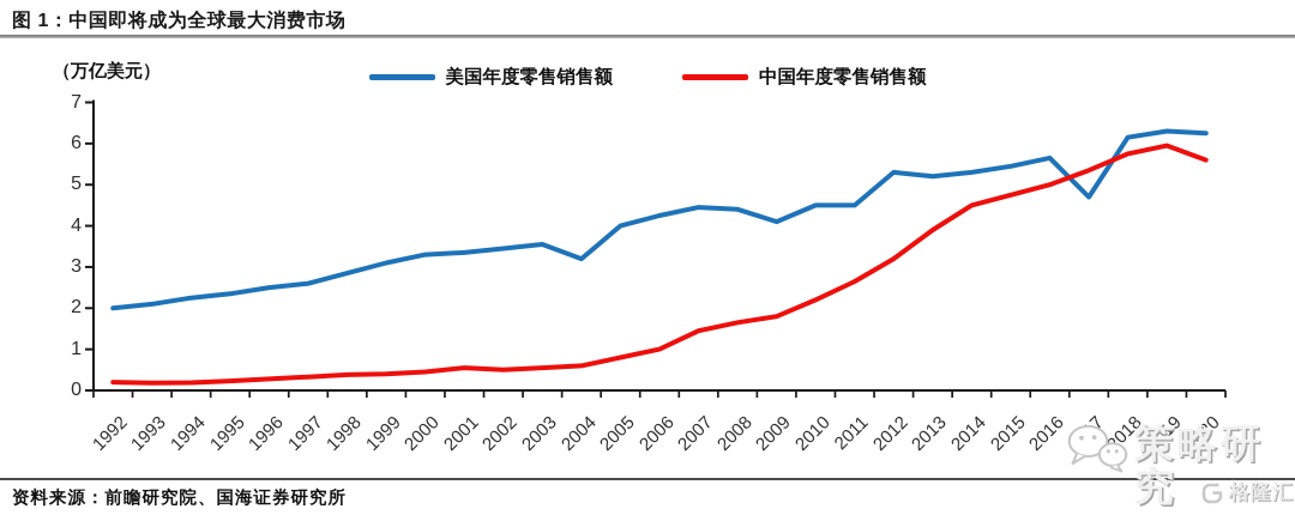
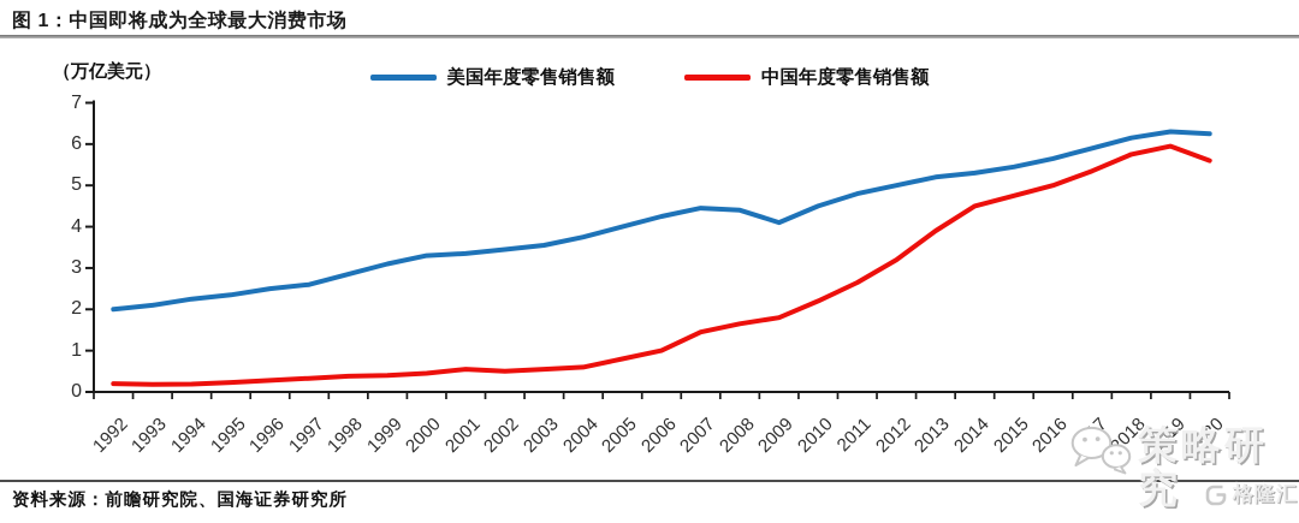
美国年度零售销售额/2004: 3.2 -> 3.8
美国年度零售销售额/2011: 4.5 -> 4.8
美国年度零售销售额/2012: 5.3 -> 5.0
美国年度零售销售额/2017: 4.7 -> 5.9
